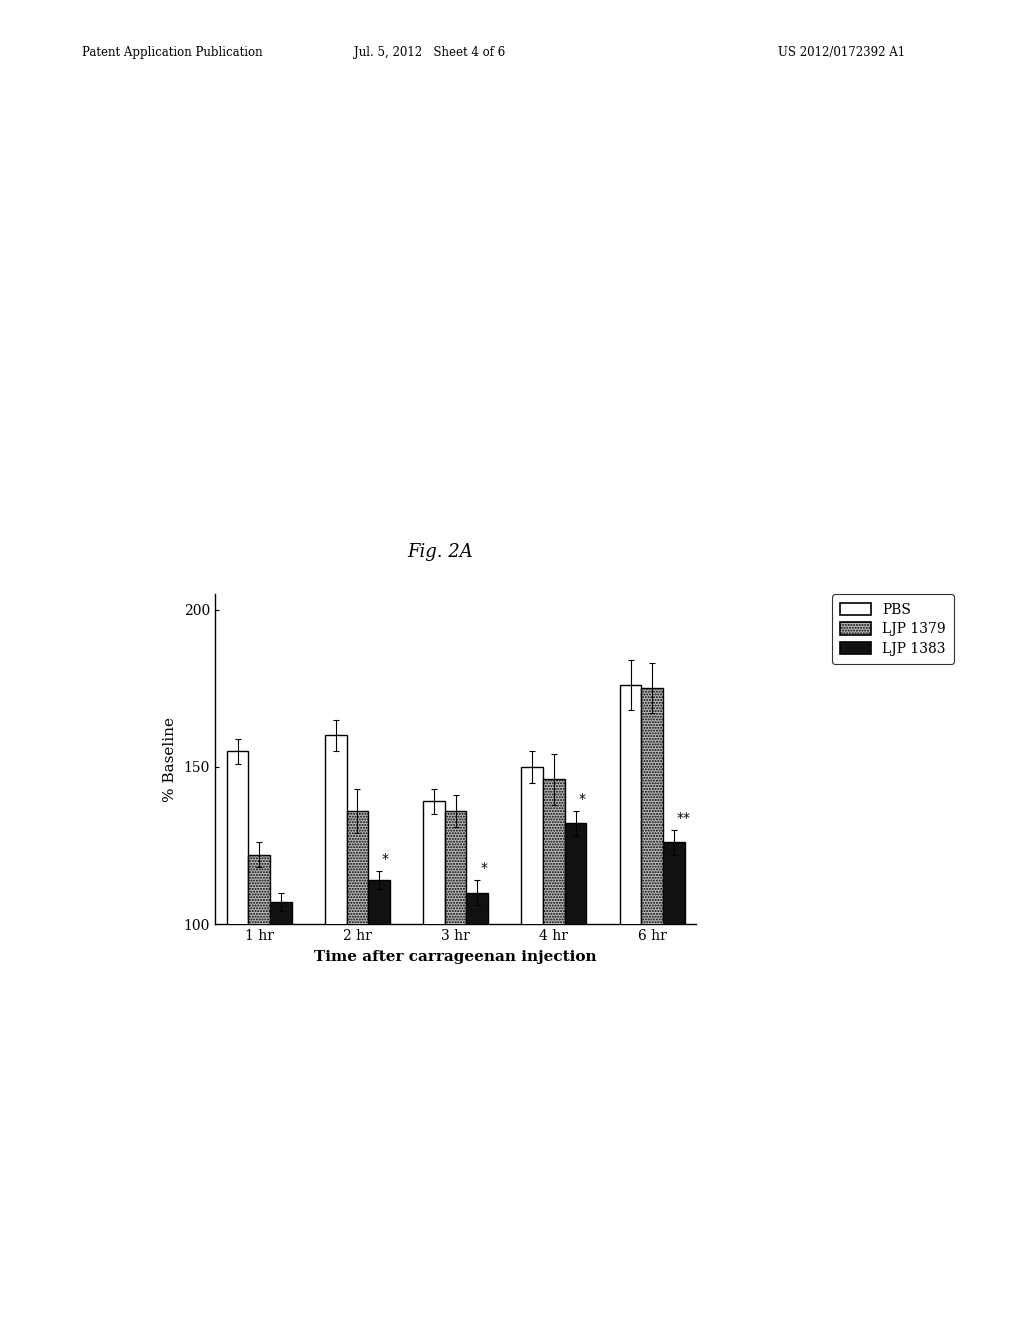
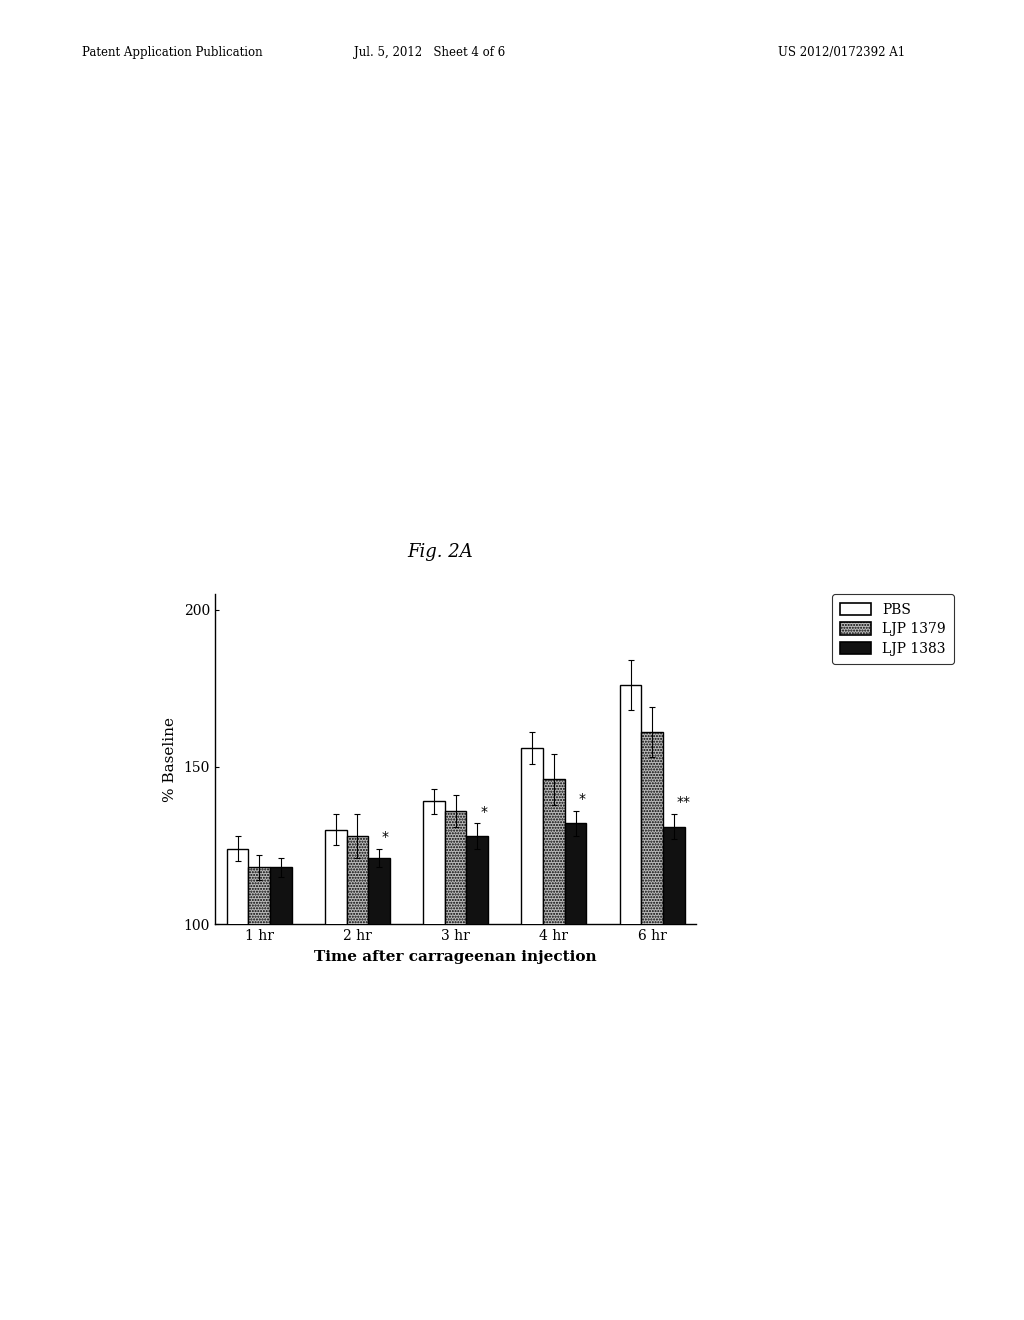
PBS/1 hr: 155 -> 124
LJP 1379/1 hr: 122 -> 118
LJP 1383/1 hr: 107 -> 118
PBS/2 hr: 160 -> 130
LJP 1379/2 hr: 136 -> 128
LJP 1383/2 hr: 114 -> 121
LJP 1383/3 hr: 110 -> 128
PBS/4 hr: 150 -> 156
LJP 1379/6 hr: 175 -> 161
LJP 1383/6 hr: 126 -> 131
